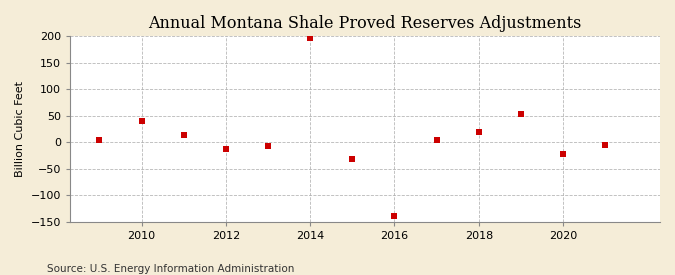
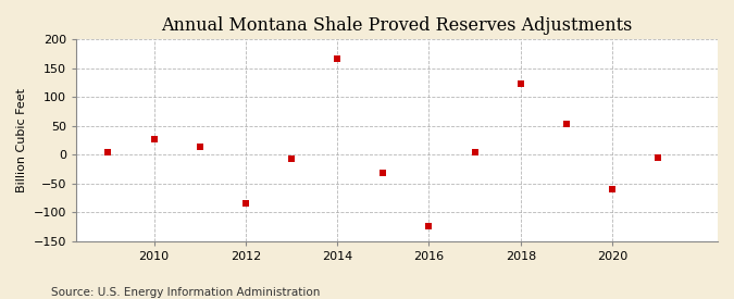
2010: 40 -> 26
2012: -12 -> -84
2014: 197 -> 166
2016: -140 -> -124
2018: 20 -> 124
2020: -22 -> -60
